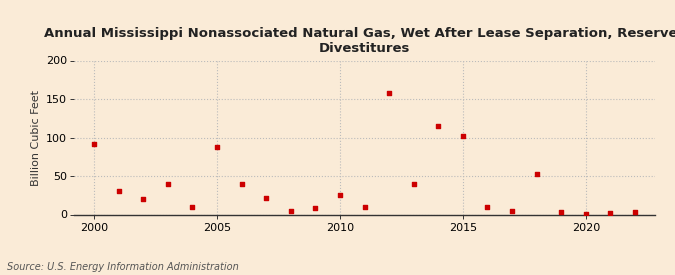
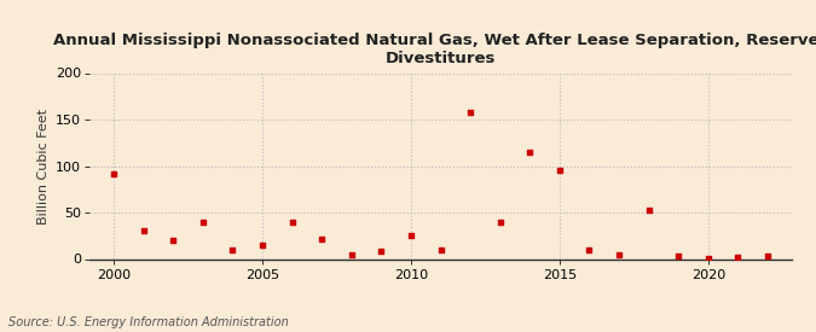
2005: 88 -> 15
2015: 102 -> 95
